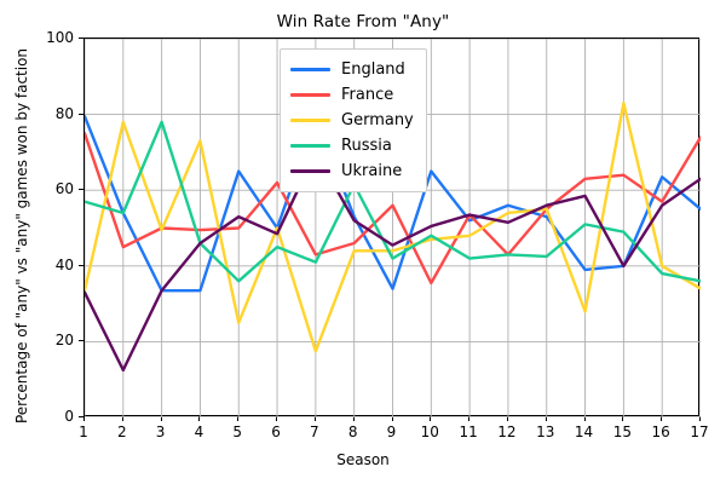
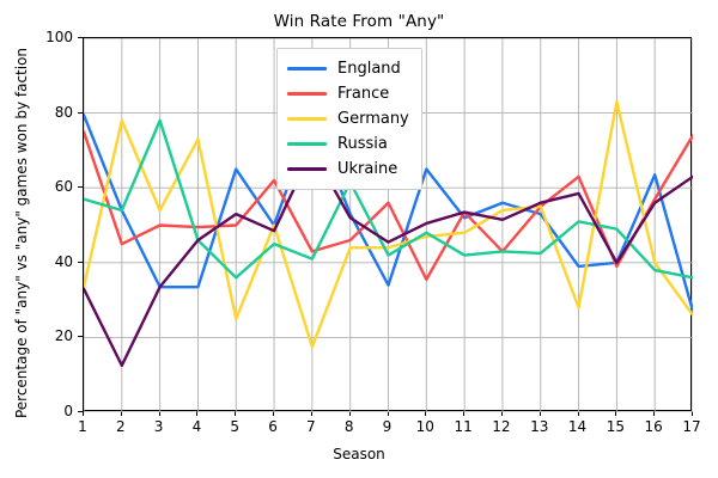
Germany/3: 50 -> 54
France/15: 64 -> 39
England/17: 55 -> 27
Germany/17: 34 -> 26
